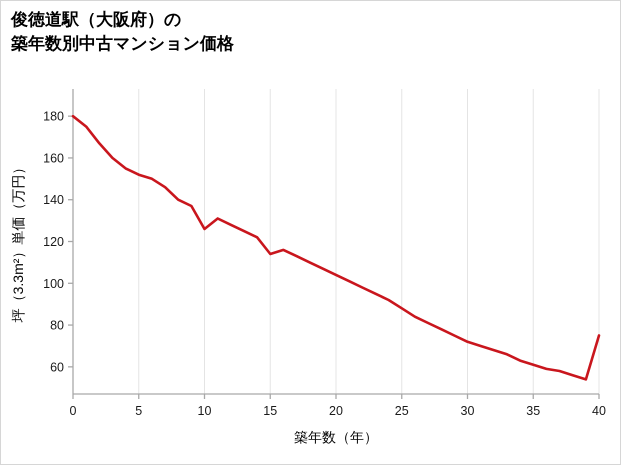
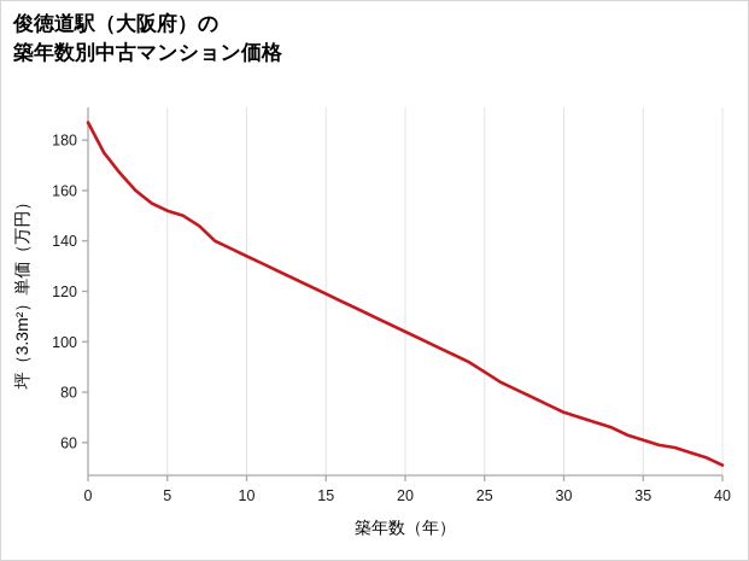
0: 180 -> 187
10: 126 -> 134
15: 114 -> 119
40: 75 -> 51
